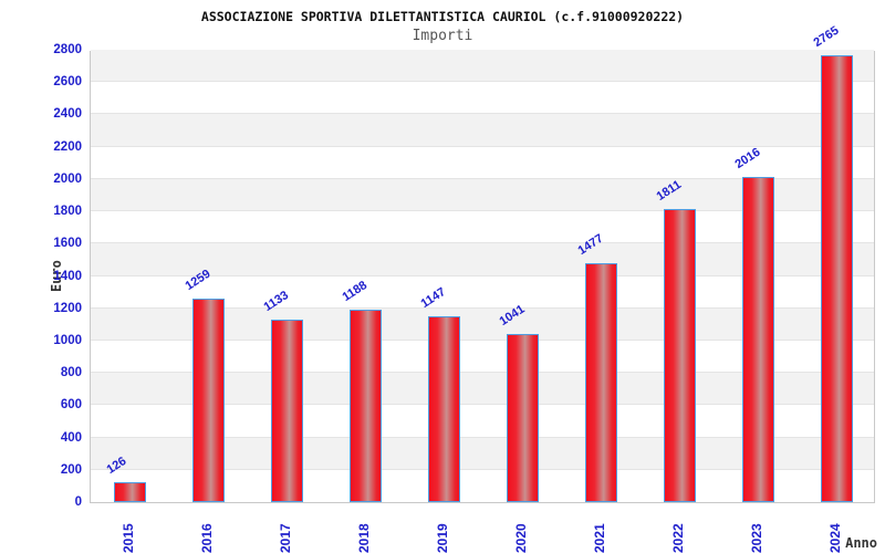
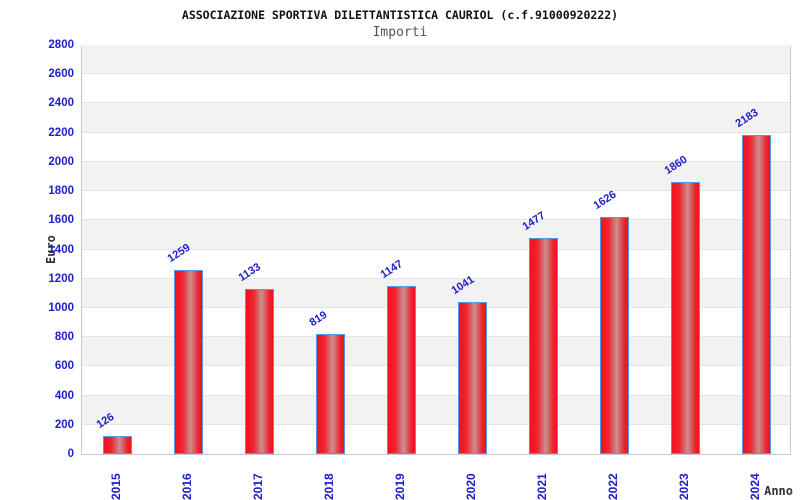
2018: 1188 -> 819
2022: 1811 -> 1626
2023: 2016 -> 1860
2024: 2765 -> 2183
